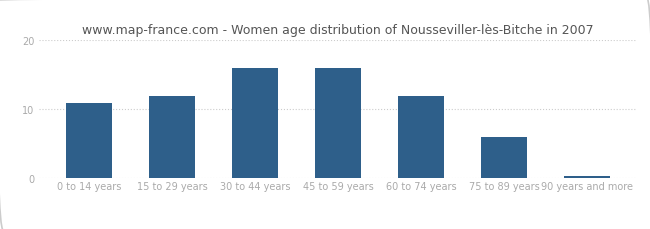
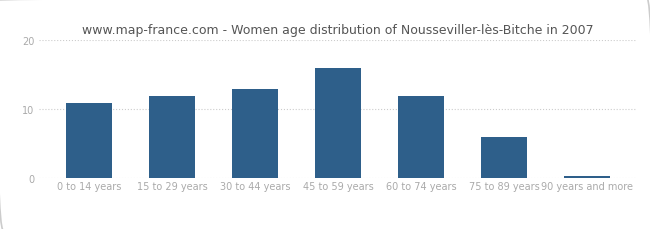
30 to 44 years: 16.0 -> 13.0
